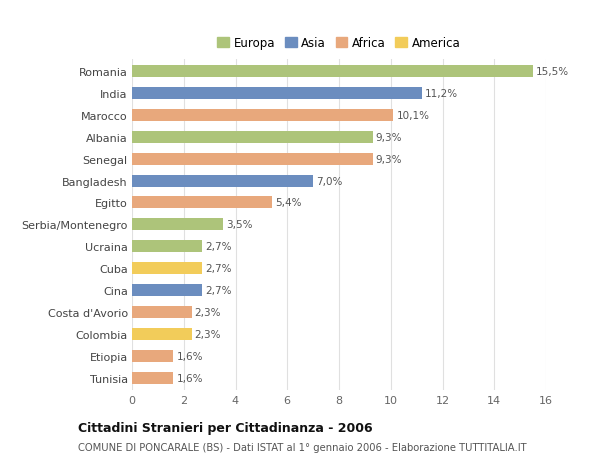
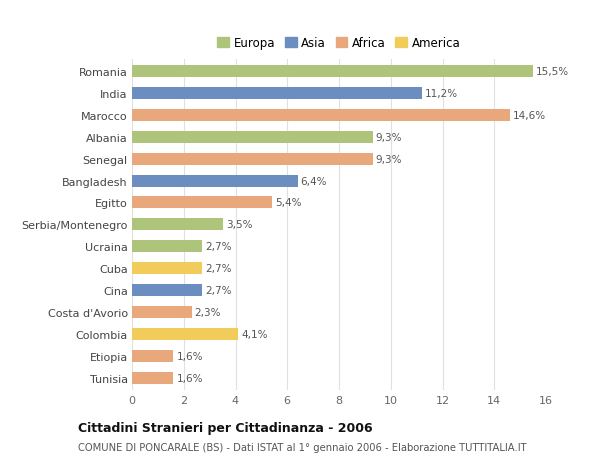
Marocco: 10,1% -> 14,6%
Bangladesh: 7,0% -> 6,4%
Colombia: 2,3% -> 4,1%
